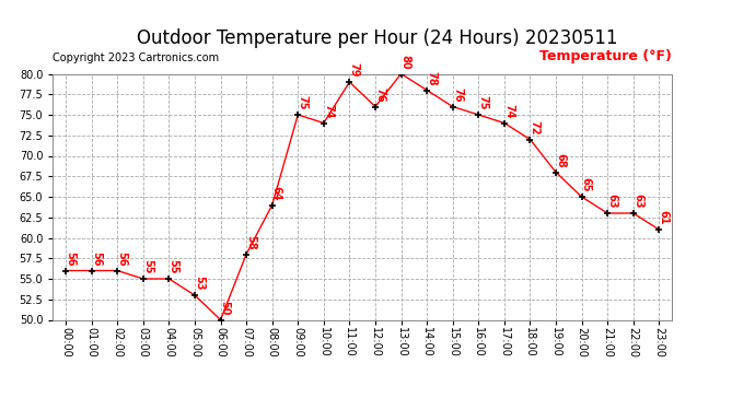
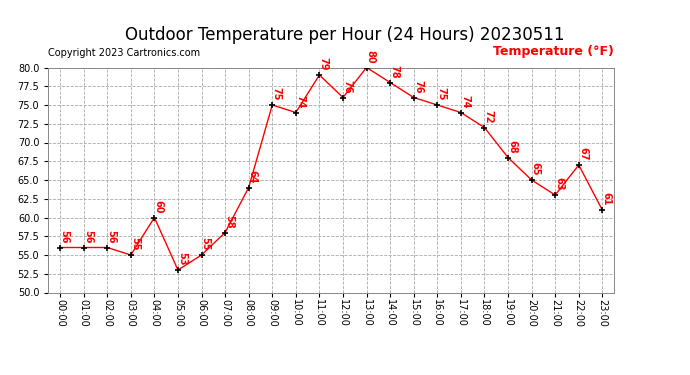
04:00: 55 -> 60
06:00: 50 -> 55
22:00: 63 -> 67
